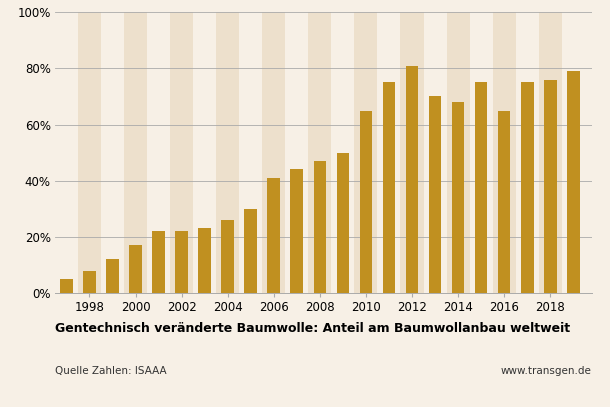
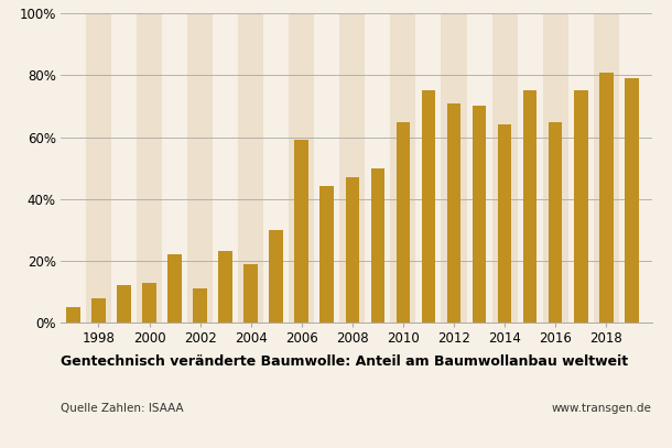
2000: 17% -> 13%
2002: 22% -> 11%
2004: 26% -> 19%
2006: 41% -> 59%
2012: 81% -> 71%
2014: 68% -> 64%
2018: 76% -> 81%
